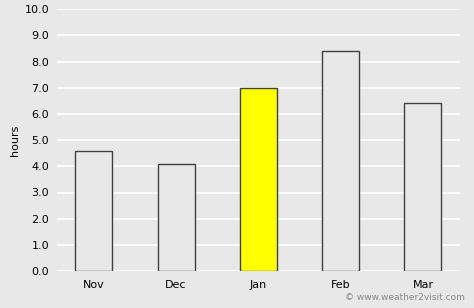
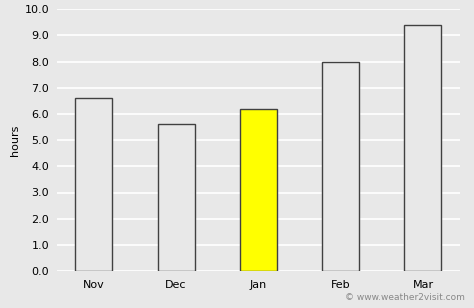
Nov: 4.6 -> 6.6
Dec: 4.1 -> 5.6
Jan: 7.0 -> 6.2
Feb: 8.4 -> 8.0
Mar: 6.4 -> 9.4
